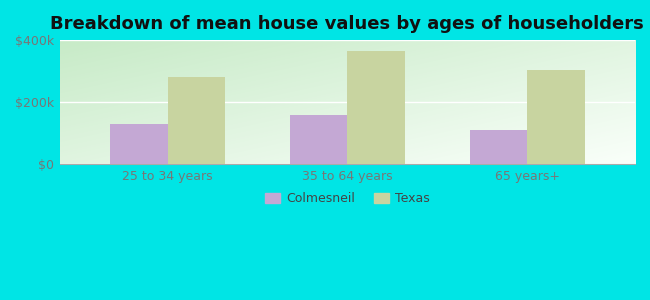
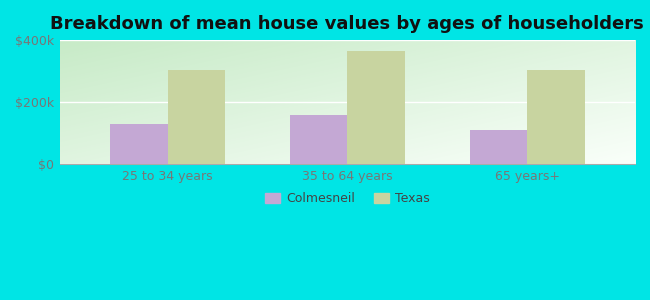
Texas/25 to 34 years: $280k -> $305k
